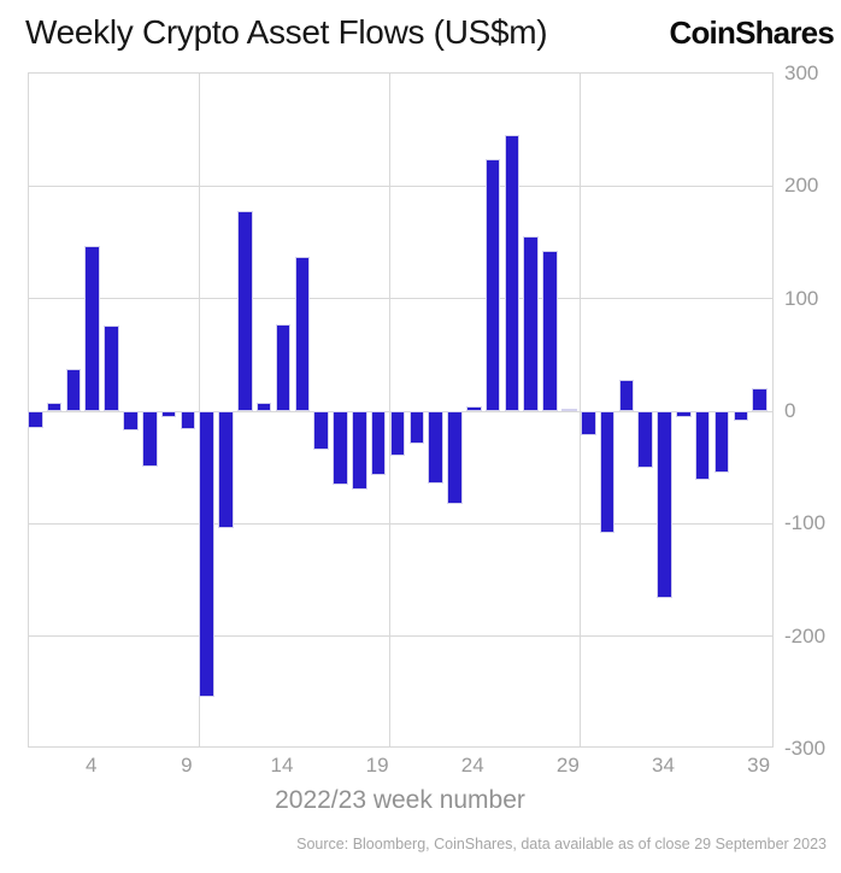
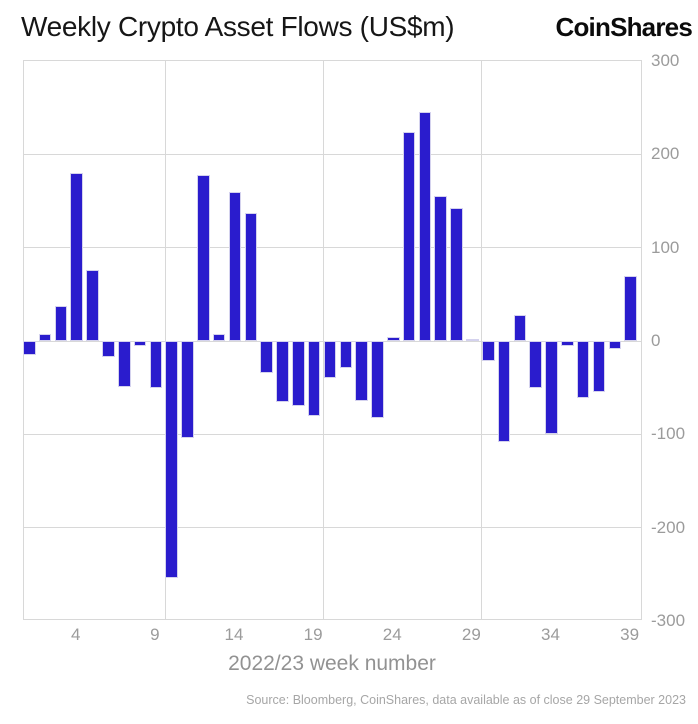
4: 150 -> 180
9: -20 -> -50
14: 80 -> 160
19: -60 -> -80
34: -170 -> -100
39: 20 -> 70
